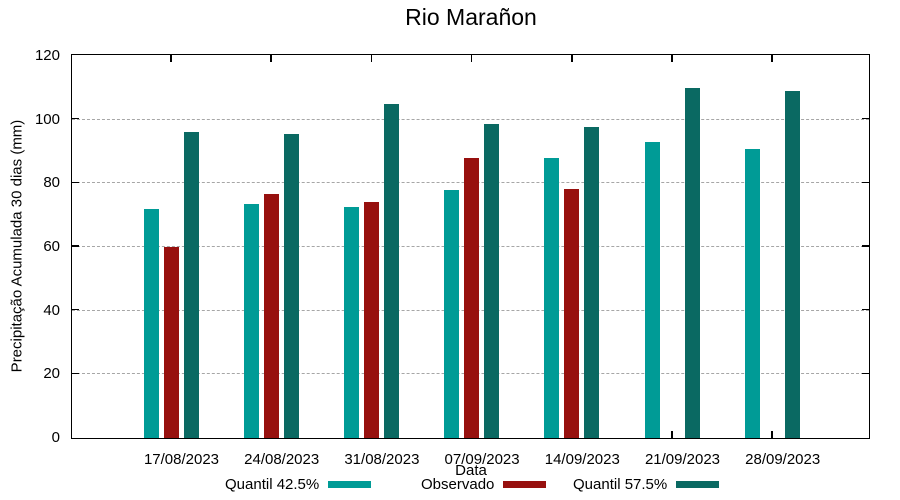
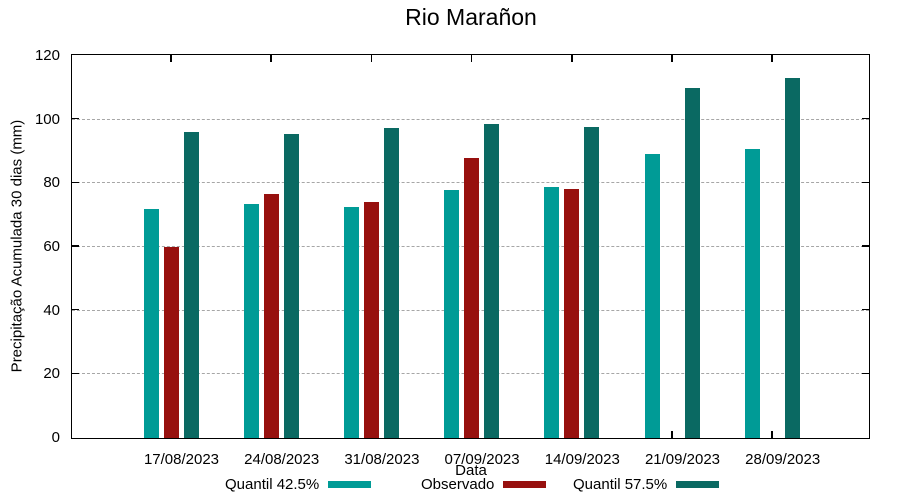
Quantil 57.5%/31/08/2023: 105 -> 98
Quantil 42.5%/14/09/2023: 88 -> 79
Quantil 42.5%/21/09/2023: 93 -> 89
Quantil 57.5%/28/09/2023: 109 -> 113
